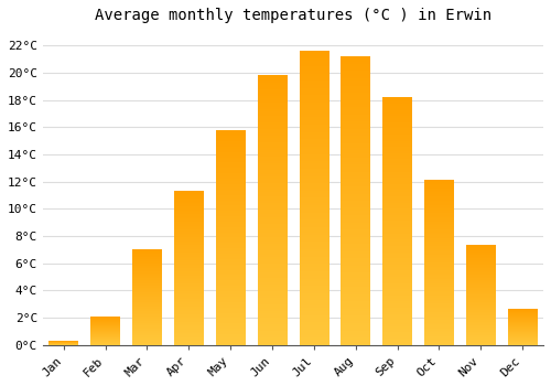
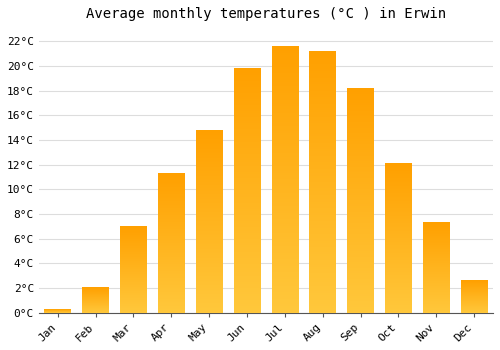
May: 15.8°C -> 14.8°C
